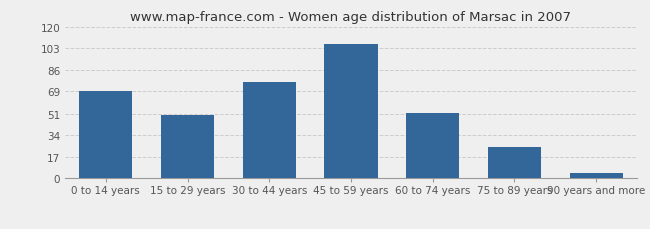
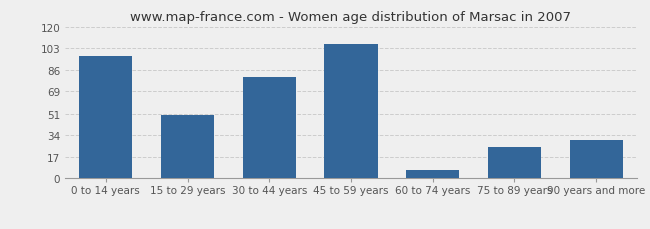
0 to 14 years: 69 -> 97
30 to 44 years: 76 -> 80
60 to 74 years: 52 -> 7
90 years and more: 4 -> 30
